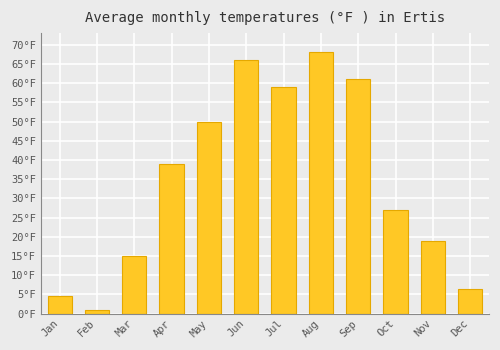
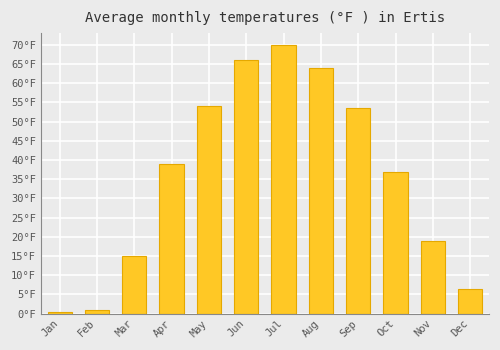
Jan: 4.5°F -> 0.5°F
May: 50.0°F -> 54.0°F
Jul: 59.0°F -> 70.0°F
Aug: 68.0°F -> 64.0°F
Sep: 61.0°F -> 53.5°F
Oct: 27.0°F -> 37.0°F
